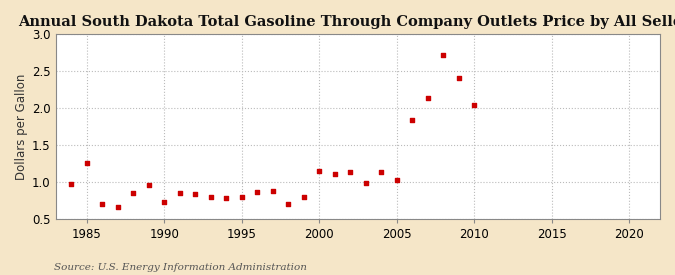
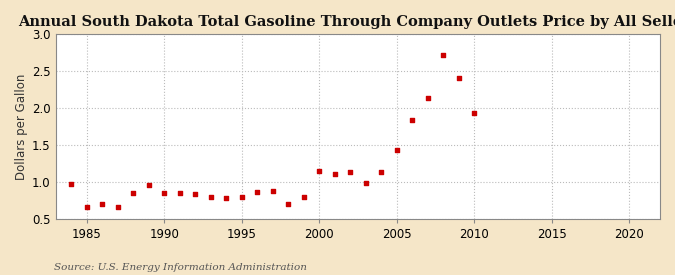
1985: 1.26 -> 0.66
1990: 0.72 -> 0.85
2005: 1.02 -> 1.43
2010: 2.04 -> 1.93
